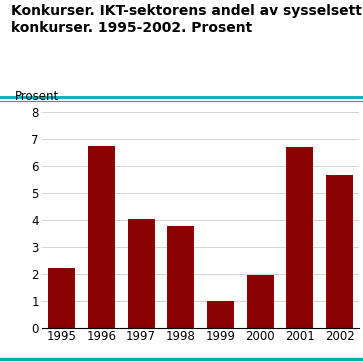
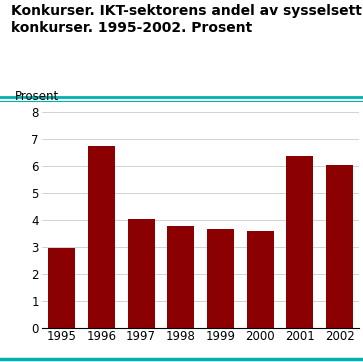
1995: 2.20 -> 2.97
1999: 1.00 -> 3.65
2000: 1.95 -> 3.57
2001: 6.70 -> 6.37
2002: 5.65 -> 6.05
